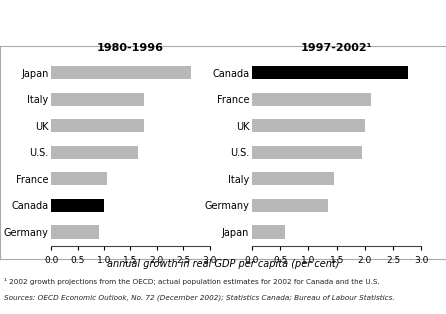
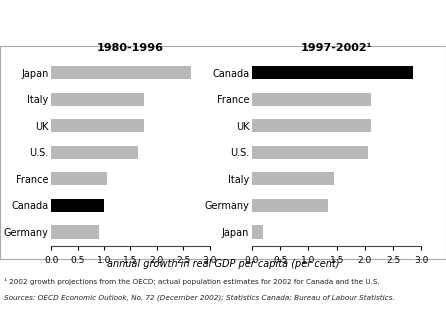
1997-2002¹/Canada: 2.76 -> 2.85
1997-2002¹/UK: 2.00 -> 2.10
1997-2002¹/U.S.: 1.94 -> 2.05
1997-2002¹/Japan: 0.58 -> 0.20
